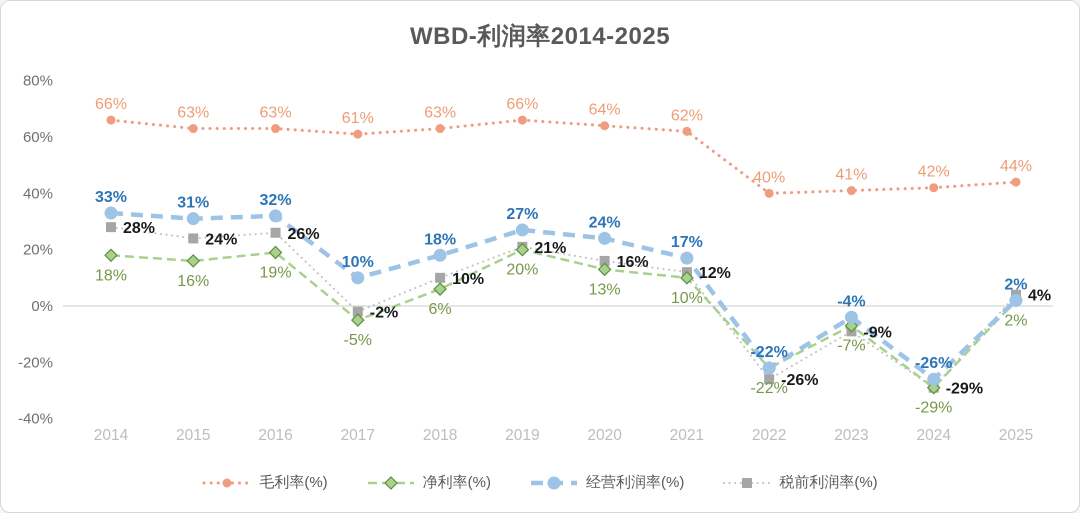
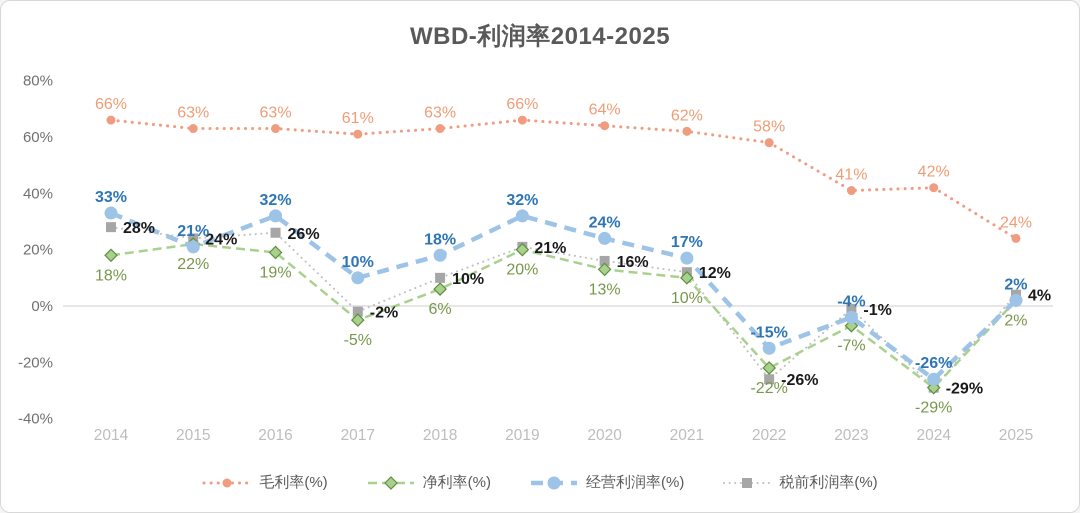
净利率(%)/2015: 16% -> 22%
经营利润率(%)/2015: 31% -> 21%
经营利润率(%)/2019: 27% -> 32%
毛利率(%)/2022: 40% -> 58%
经营利润率(%)/2022: -22% -> -15%
税前利润率(%)/2023: -9% -> -1%
毛利率(%)/2025: 44% -> 24%
